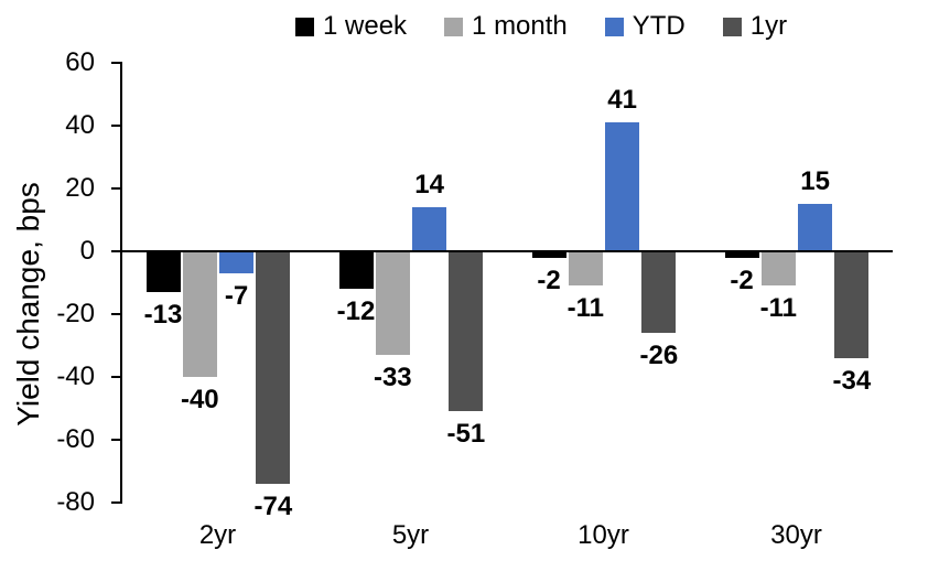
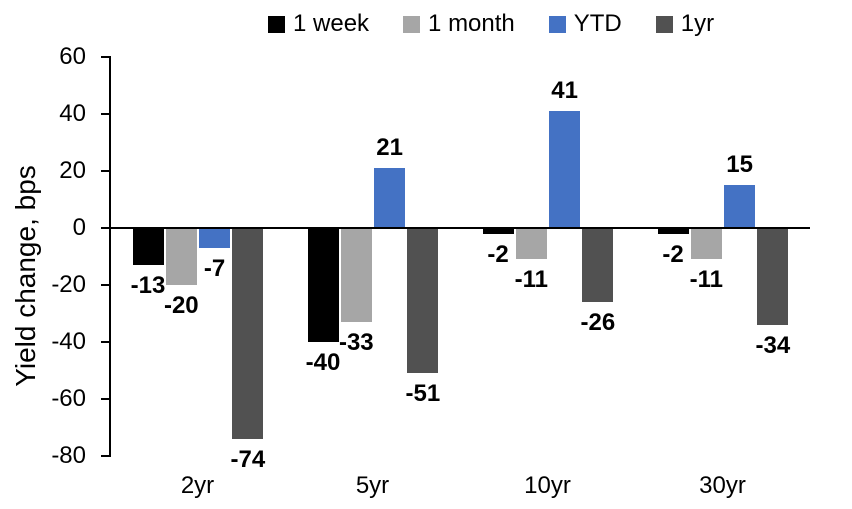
1 month/2yr: -40 -> -20
1 week/5yr: -12 -> -40
YTD/5yr: 14 -> 21
